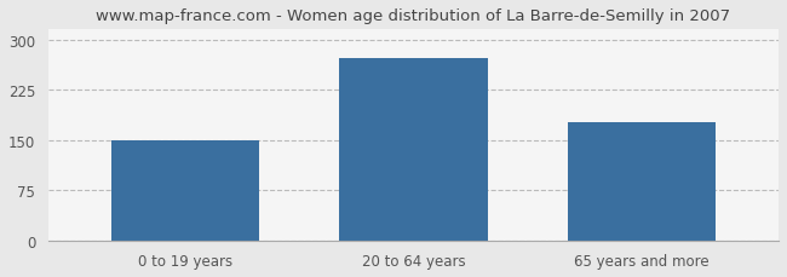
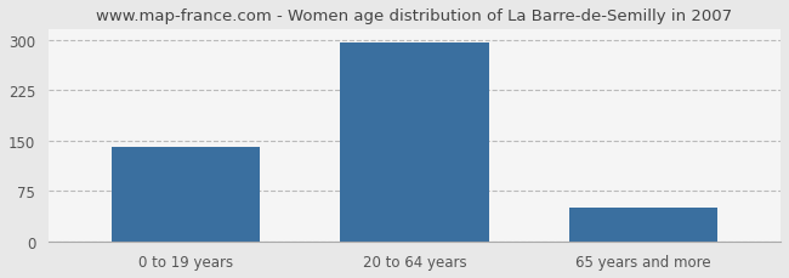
0 to 19 years: 150 -> 140
20 to 64 years: 272 -> 295
65 years and more: 176 -> 50
